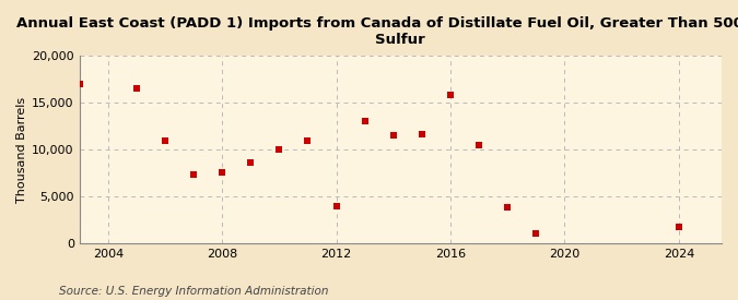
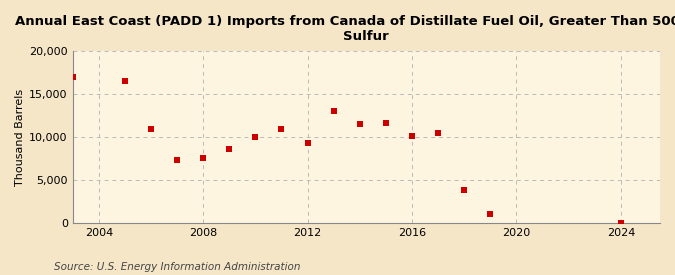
2012: 4,000 -> 9,300
2016: 15,800 -> 10,100
2024: 1,800 -> 0
